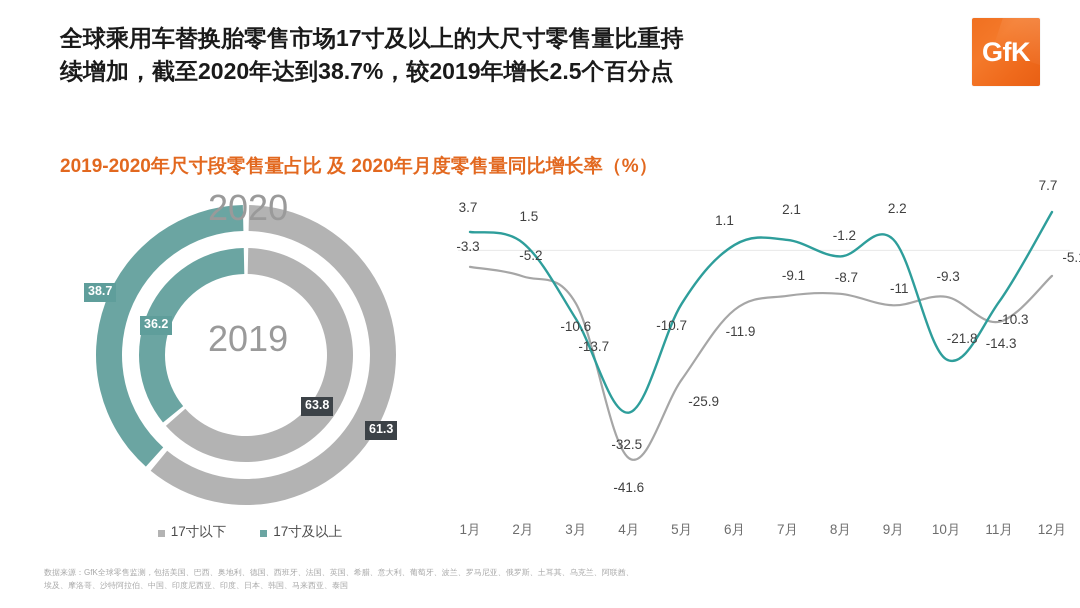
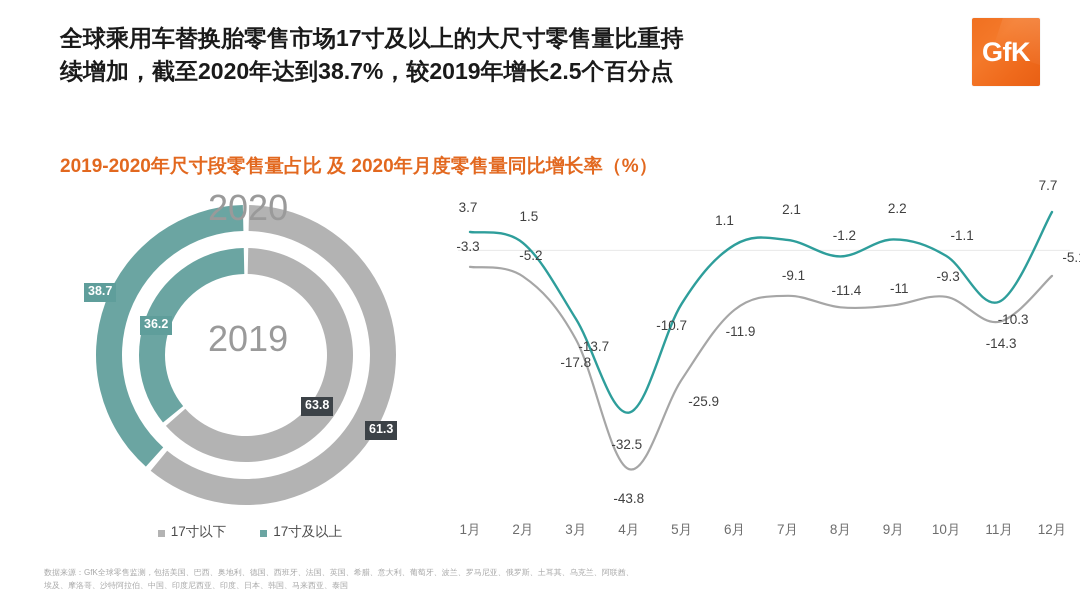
17寸以下/3月: -10.6 -> -17.8
17寸以下/4月: -41.6 -> -43.8
17寸以下/8月: -8.7 -> -11.4
17寸及以上/10月: -21.8 -> -1.1
